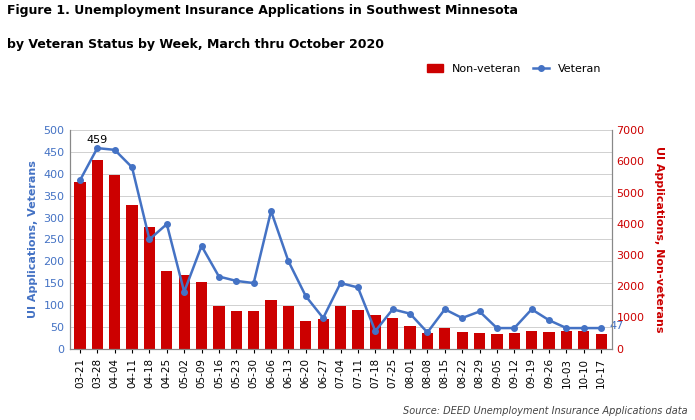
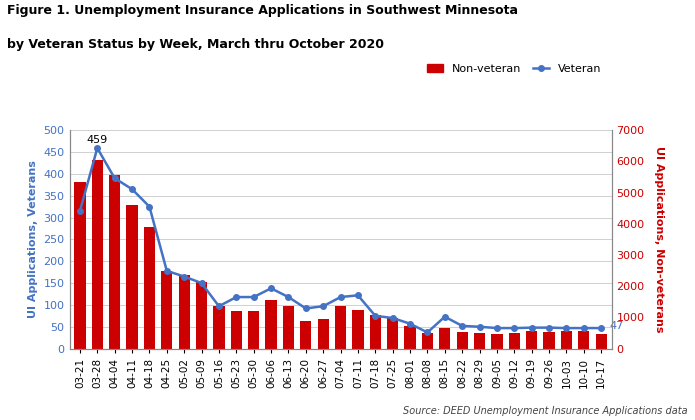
Veteran/03-21: 385 -> 315
Veteran/04-04: 455 -> 390
Veteran/04-11: 415 -> 365
Veteran/04-18: 250 -> 325
Veteran/04-25: 285 -> 178
Veteran/05-02: 130 -> 165
Veteran/05-09: 235 -> 150
Veteran/05-16: 165 -> 97
Veteran/05-23: 155 -> 118
Veteran/05-30: 150 -> 118
Veteran/06-06: 315 -> 138
Veteran/06-13: 200 -> 118
Veteran/06-20: 120 -> 92
Veteran/06-27: 70 -> 97
Veteran/07-04: 150 -> 118
Veteran/07-11: 140 -> 122
Veteran/07-18: 40 -> 75
Veteran/07-25: 90 -> 70
Veteran/08-01: 80 -> 57
Veteran/08-15: 90 -> 73
Veteran/08-22: 70 -> 52
Veteran/08-29: 85 -> 50
Veteran/09-19: 90 -> 48
Veteran/09-26: 65 -> 48
